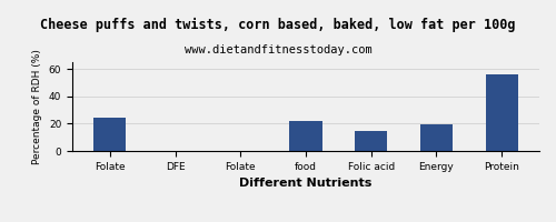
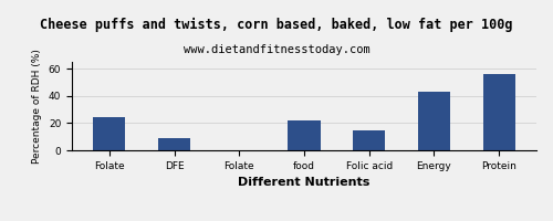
DFE: 0 -> 9
Energy: 20 -> 43
